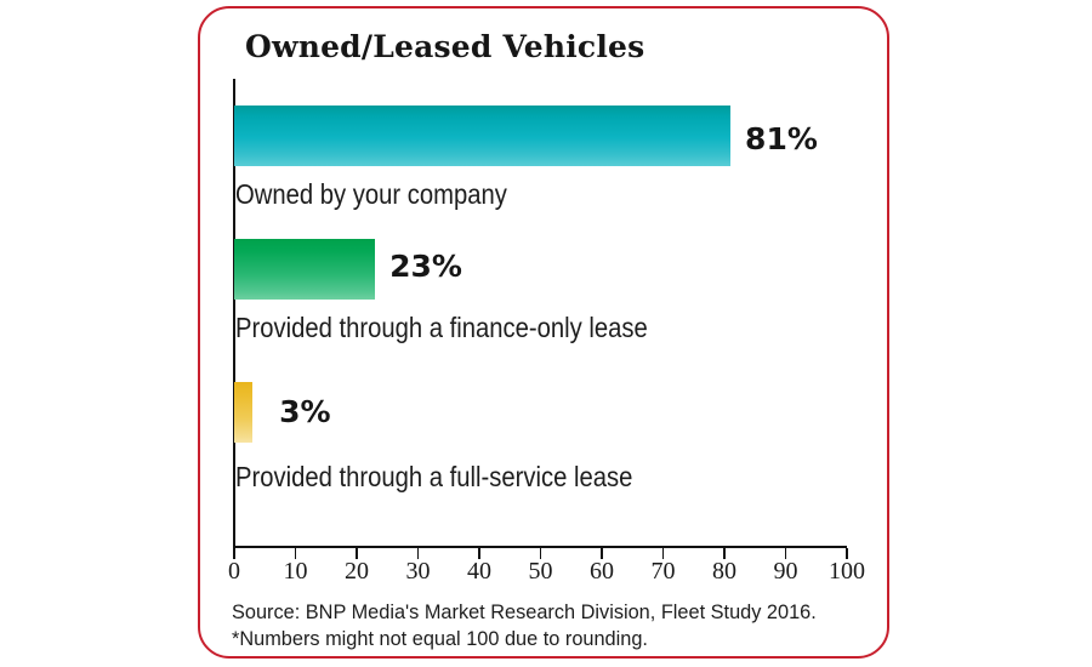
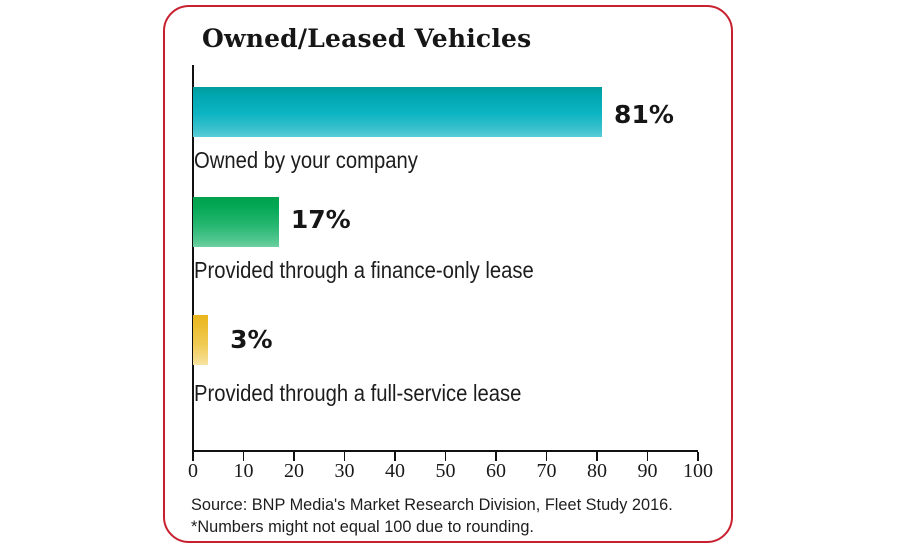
Provided through a finance-only lease: 23% -> 17%
